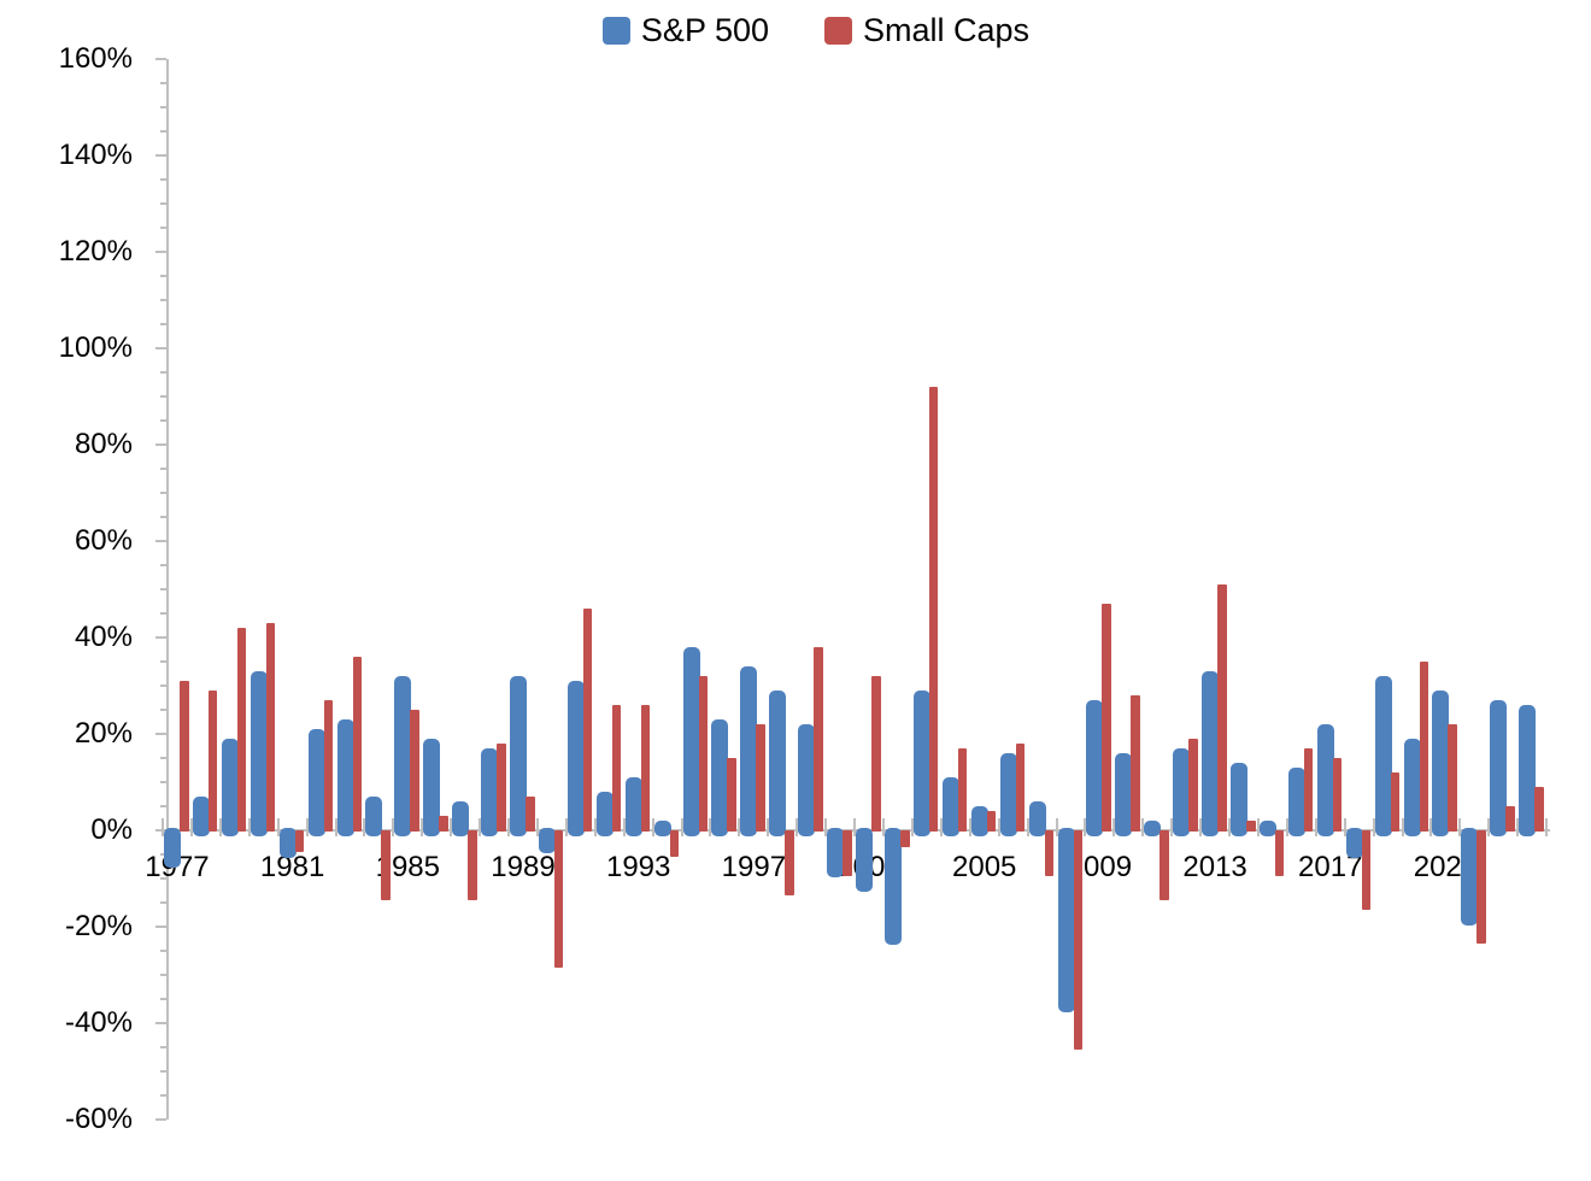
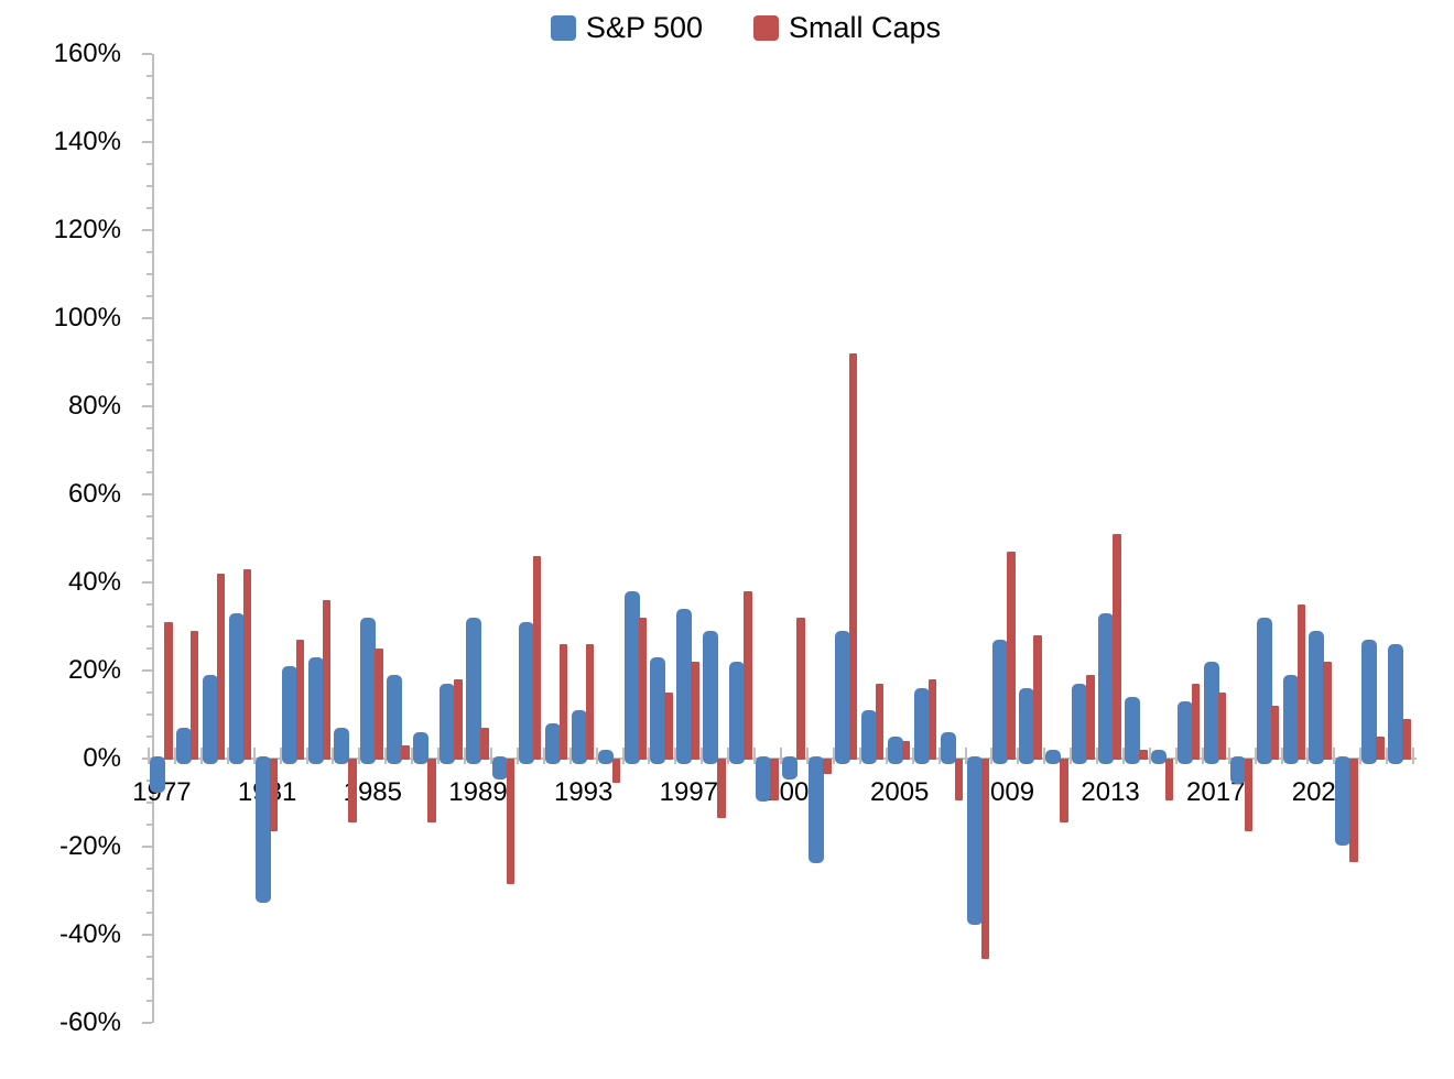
S&P 500/1981: -5% -> -32%
Small Caps/1981: -4% -> -16%
S&P 500/2001: -12% -> -4%
